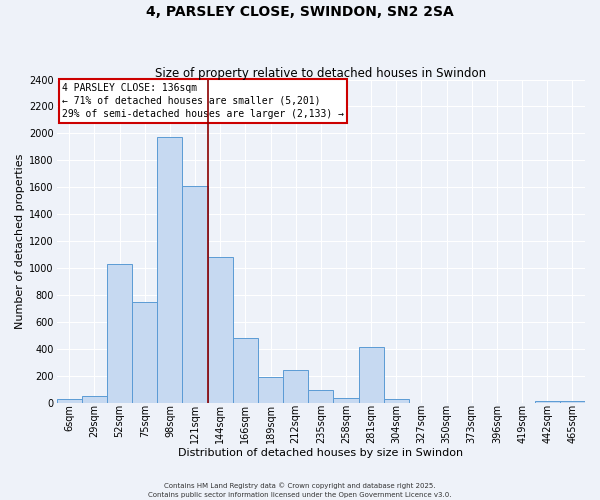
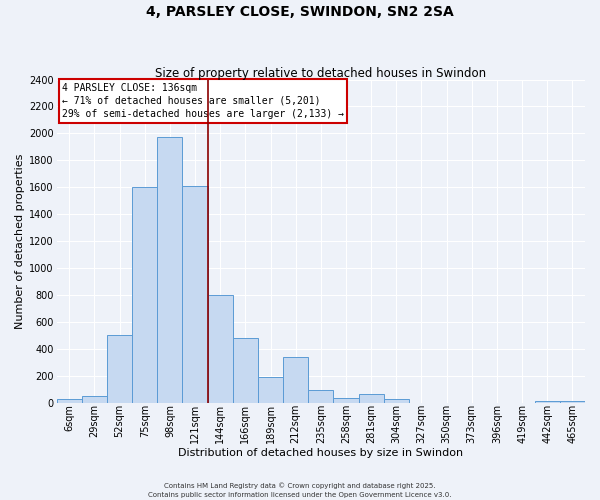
52sqm: 1030 -> 500
75sqm: 750 -> 1600
144sqm: 1080 -> 800
212sqm: 240 -> 340
281sqm: 410 -> 60
